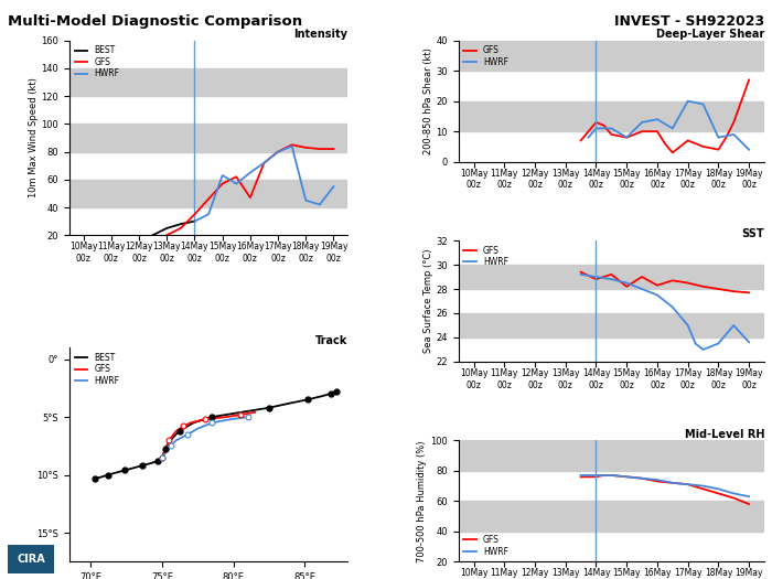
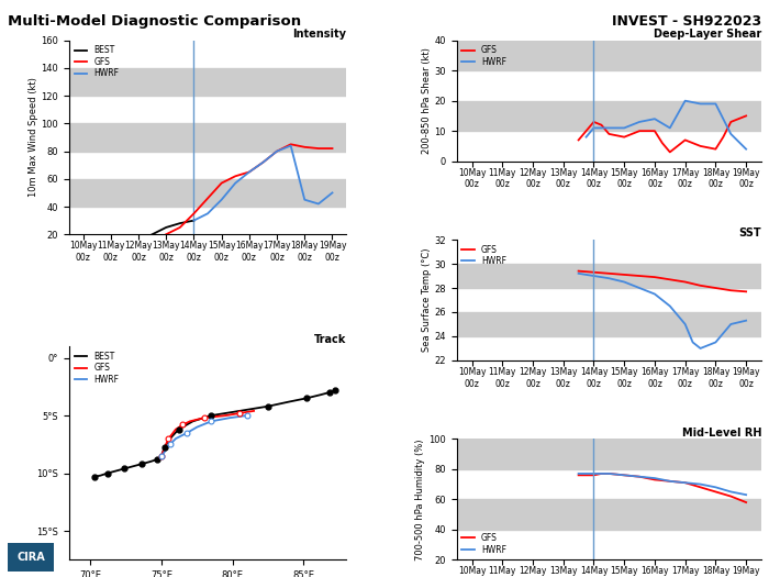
Intensity/HWRF/15May 00z: 63 -> 45
Intensity/GFS/16May 00z: 47 -> 65
Intensity/HWRF/19May 00z: 55 -> 50
Deep-Layer Shear/HWRF/15May 00z: 8 -> 11
Deep-Layer Shear/HWRF/18May 00z: 8 -> 19
Deep-Layer Shear/GFS/19May 00z: 27 -> 15
SST/GFS/14May 00z: 28.8 -> 29.3
SST/GFS/15May 00z: 28.2 -> 29.1
SST/GFS/16May 00z: 28.3 -> 28.9
SST/HWRF/19May 00z: 23.6 -> 25.3
